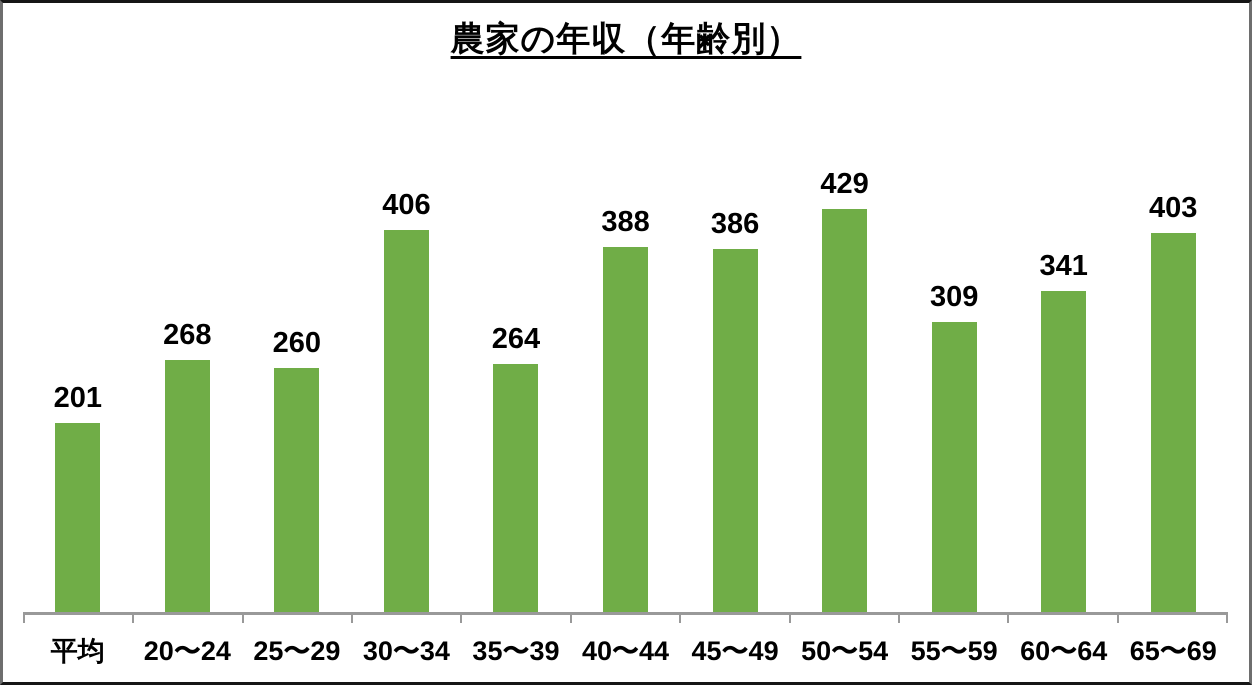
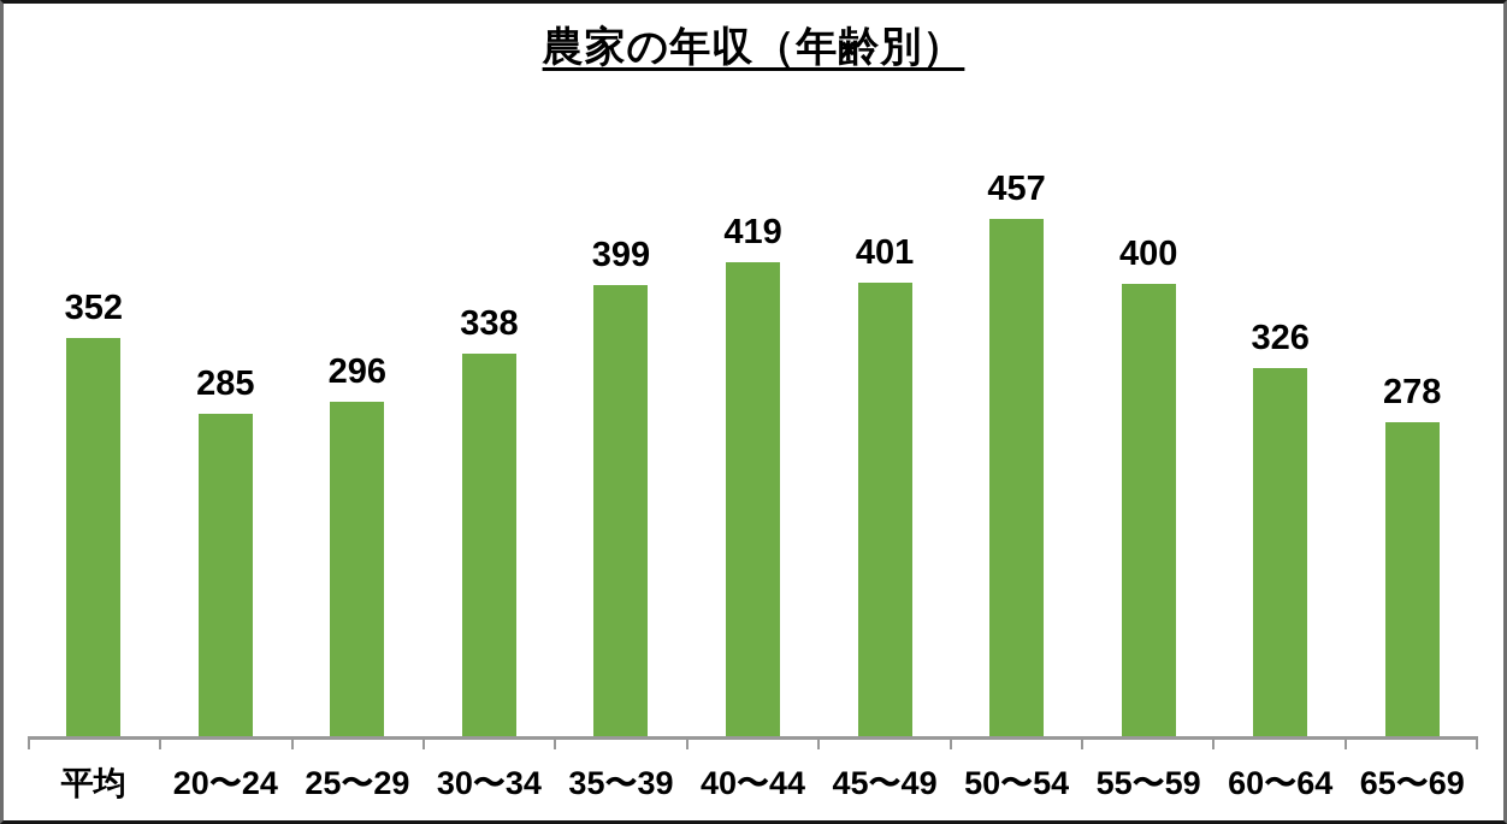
平均: 201 -> 352
20〜24: 268 -> 285
25〜29: 260 -> 296
30〜34: 406 -> 338
35〜39: 264 -> 399
40〜44: 388 -> 419
45〜49: 386 -> 401
50〜54: 429 -> 457
55〜59: 309 -> 400
60〜64: 341 -> 326
65〜69: 403 -> 278
